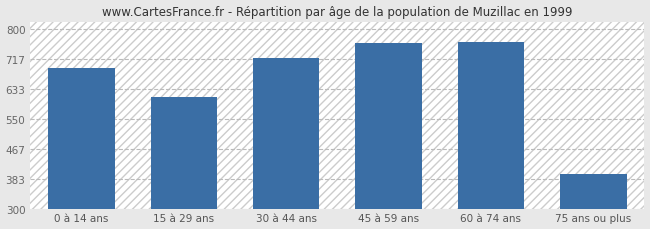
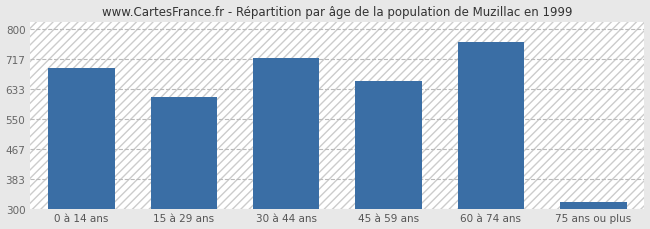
45 à 59 ans: 760 -> 655
75 ans ou plus: 395 -> 318
